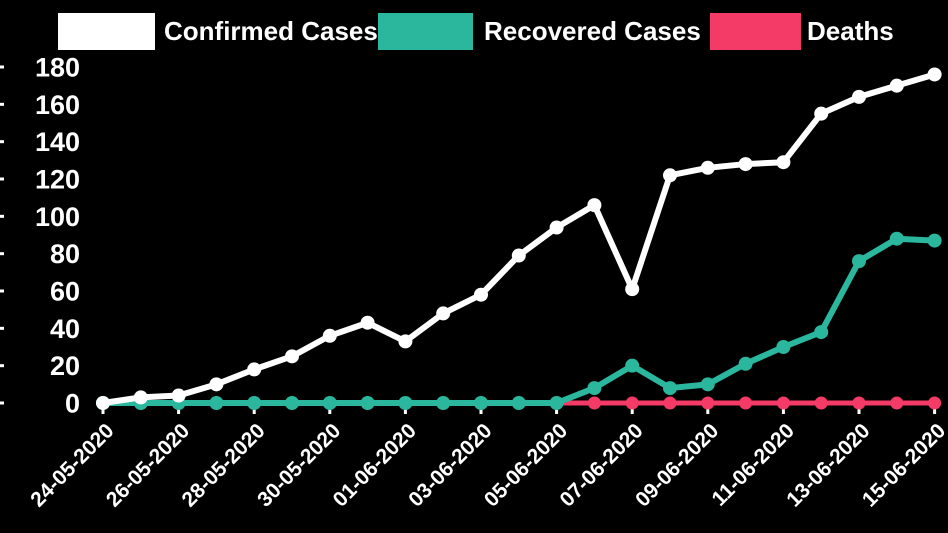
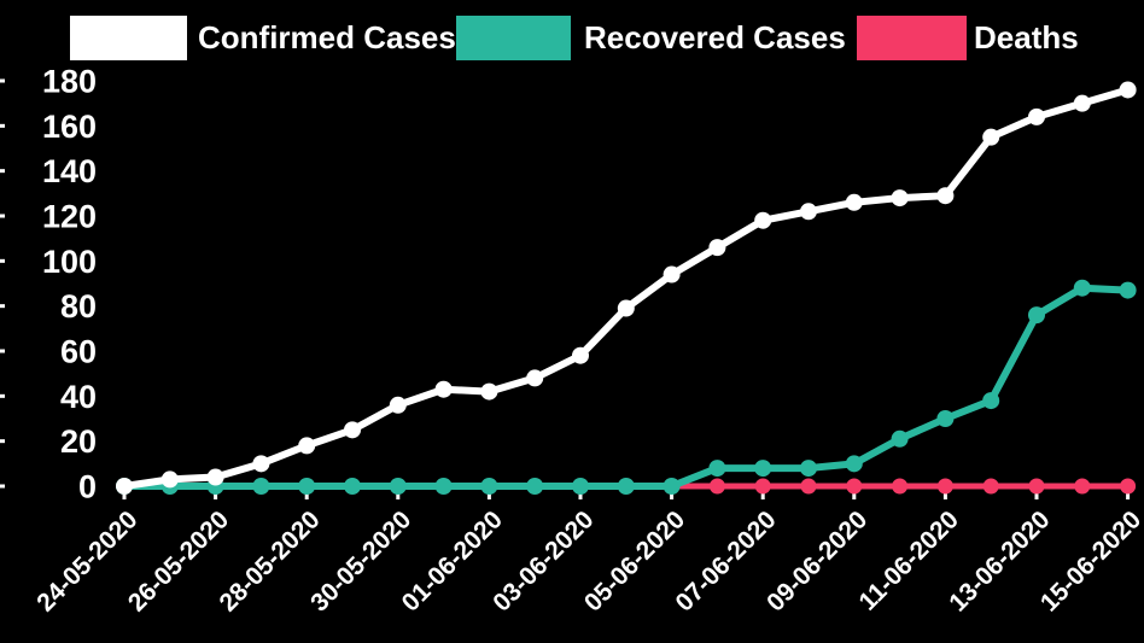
Confirmed Cases/01-06-2020: 33 -> 42
Confirmed Cases/07-06-2020: 61 -> 118
Recovered Cases/07-06-2020: 20 -> 8
